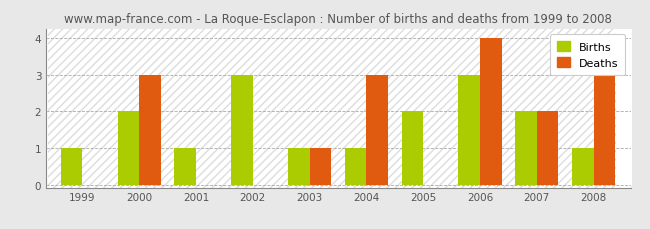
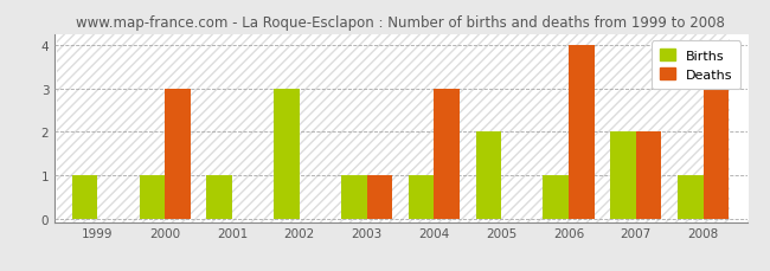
Births/2000: 2 -> 1
Births/2006: 3 -> 1
